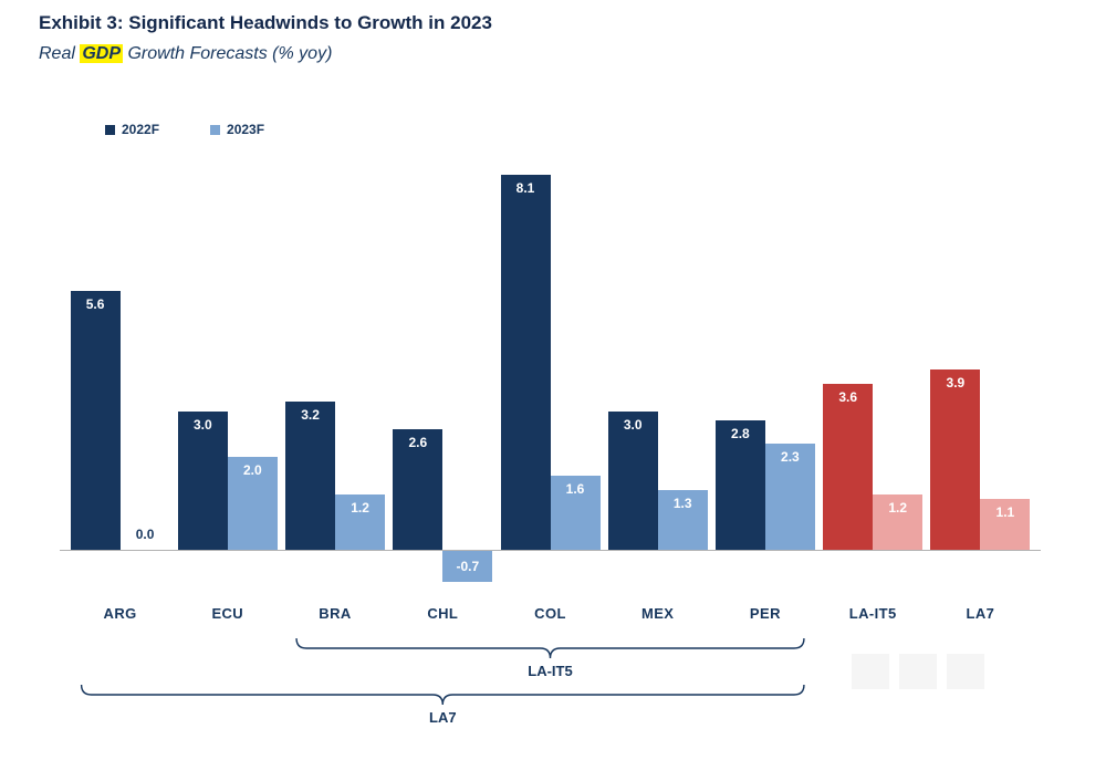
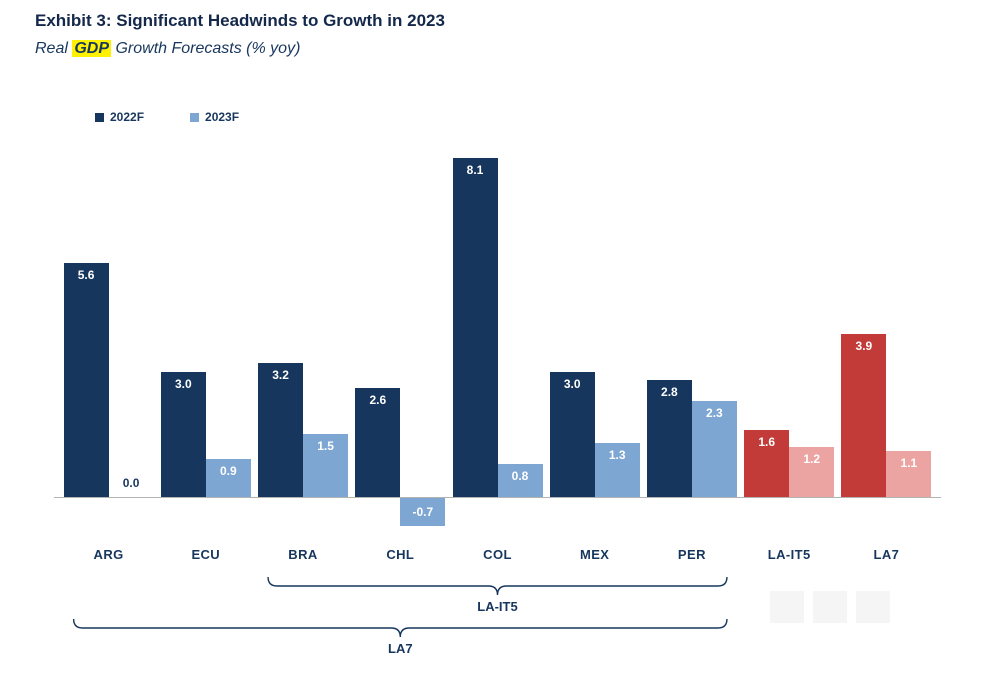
2023F/ECU: 2.0 -> 0.9
2023F/BRA: 1.2 -> 1.5
2023F/COL: 1.6 -> 0.8
2022F/LA-IT5: 3.6 -> 1.6
